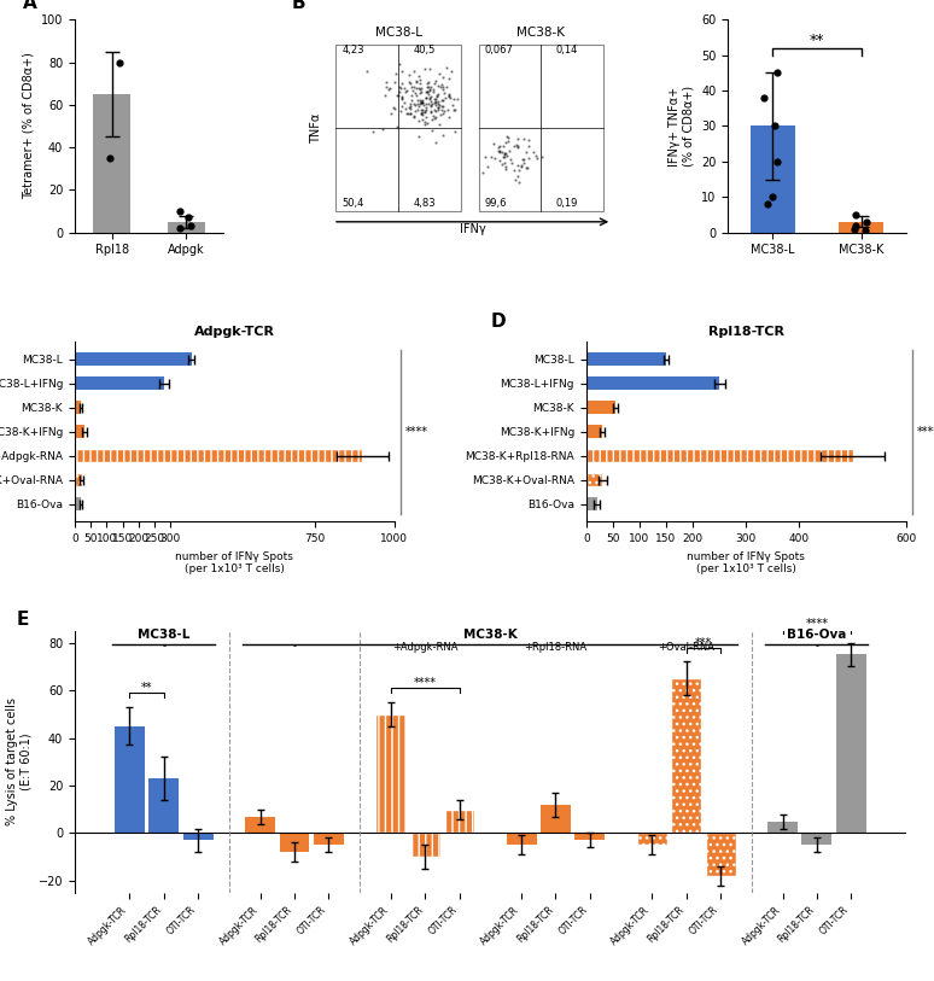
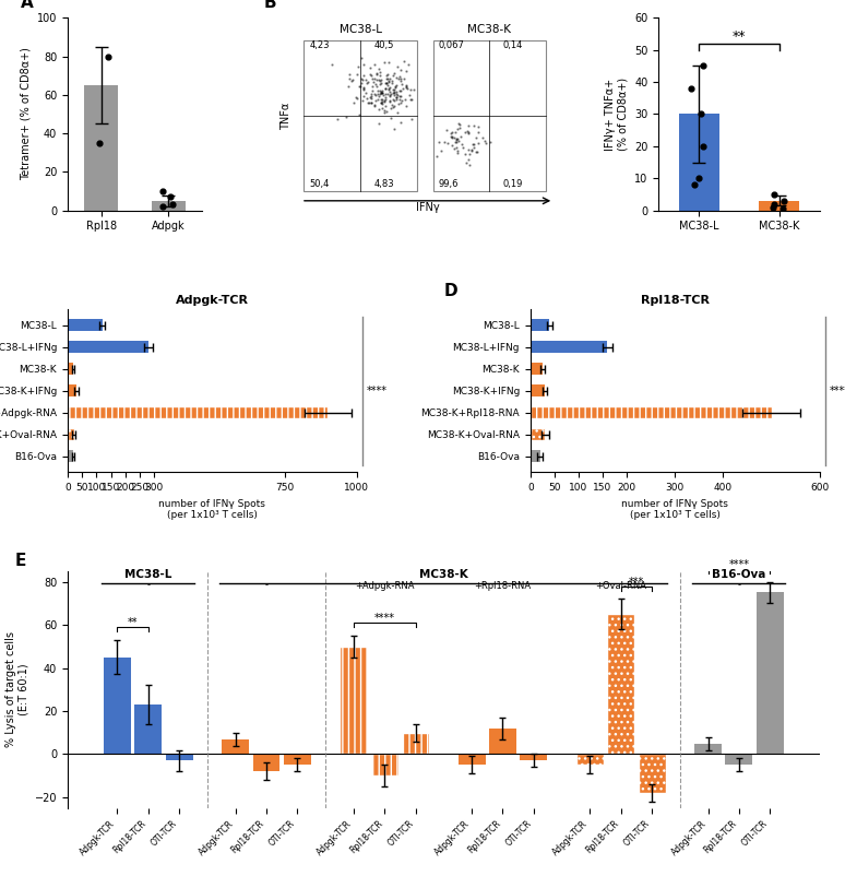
Adpgk-TCR/MC38-L: 365 -> 120
Rpl18-TCR/MC38-L: 150 -> 40
Rpl18-TCR/MC38-L+IFNg: 250 -> 160
Rpl18-TCR/MC38-K: 55 -> 25
